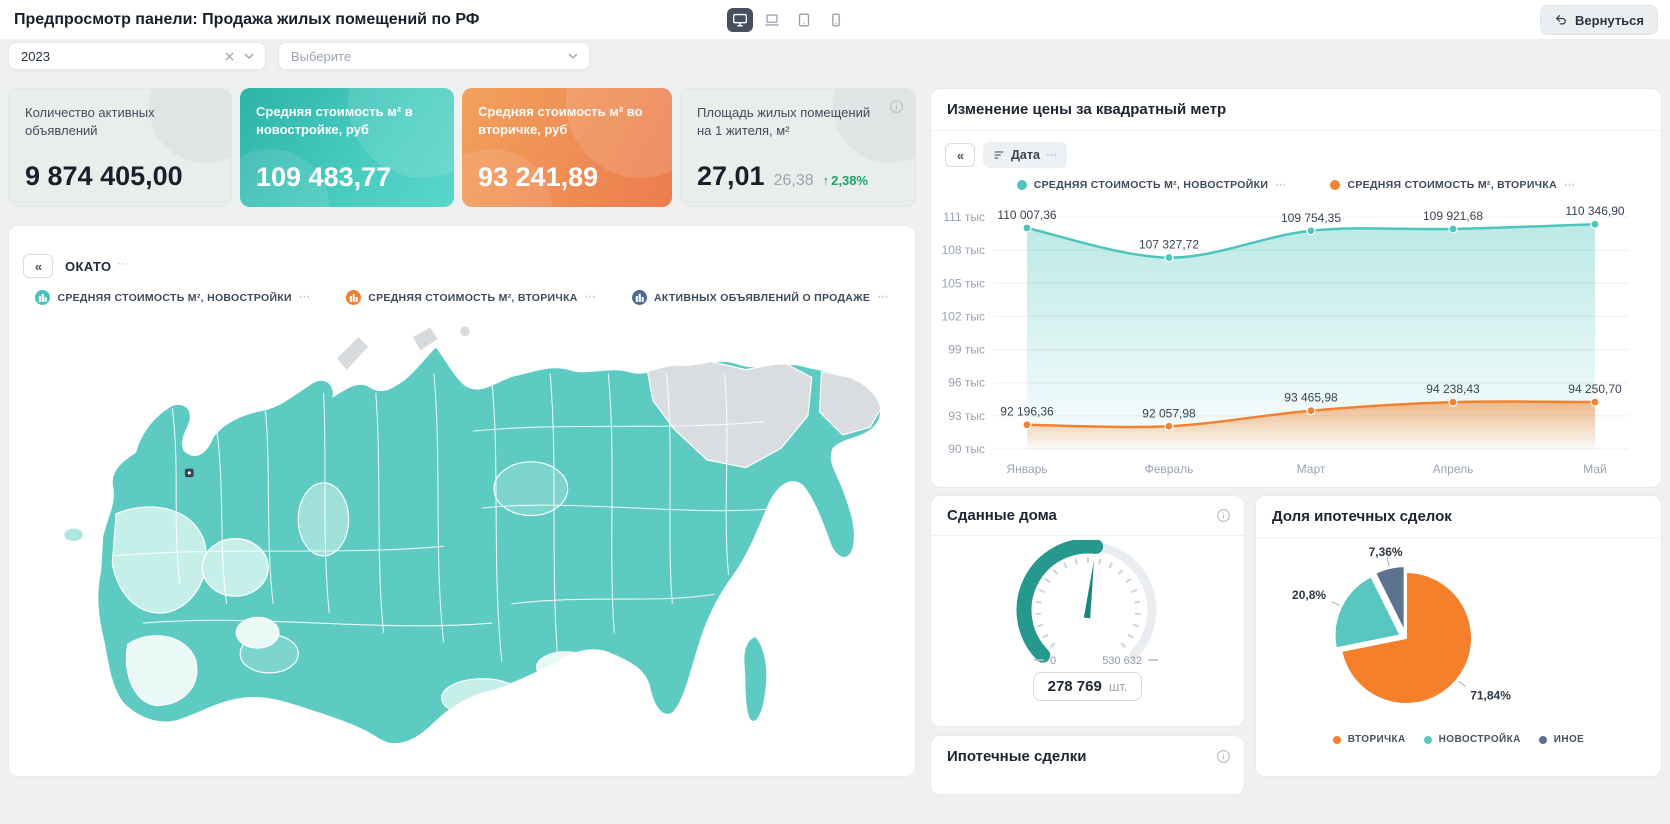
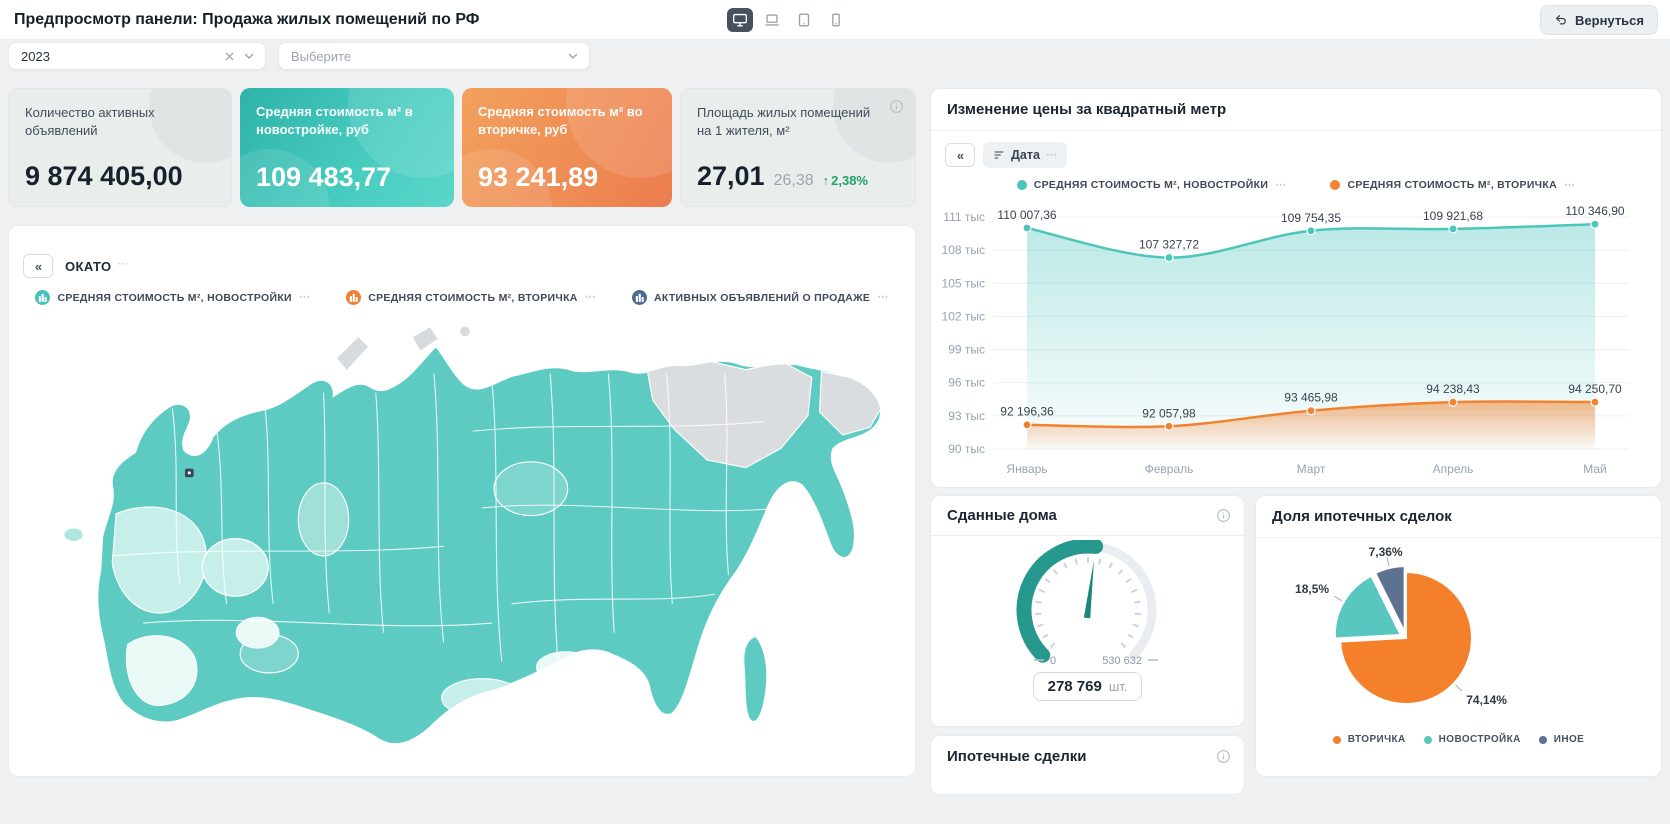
Доля ипотечных сделок/ВТОРИЧКА: 71,84% -> 74,14%
Доля ипотечных сделок/НОВОСТРОЙКА: 20,8% -> 18,5%
